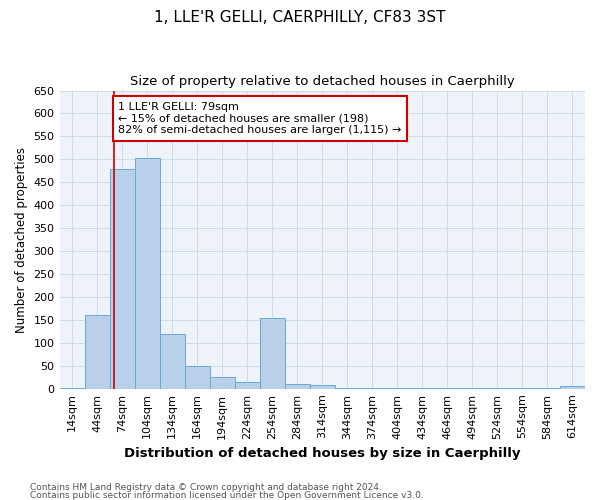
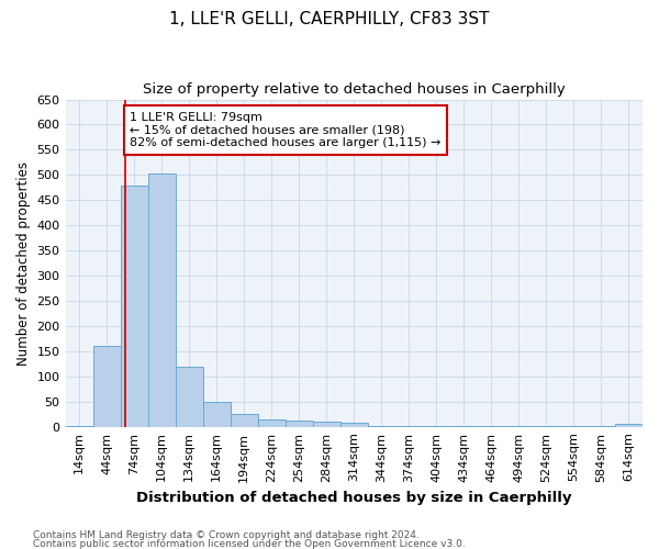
254sqm: 155 -> 12
